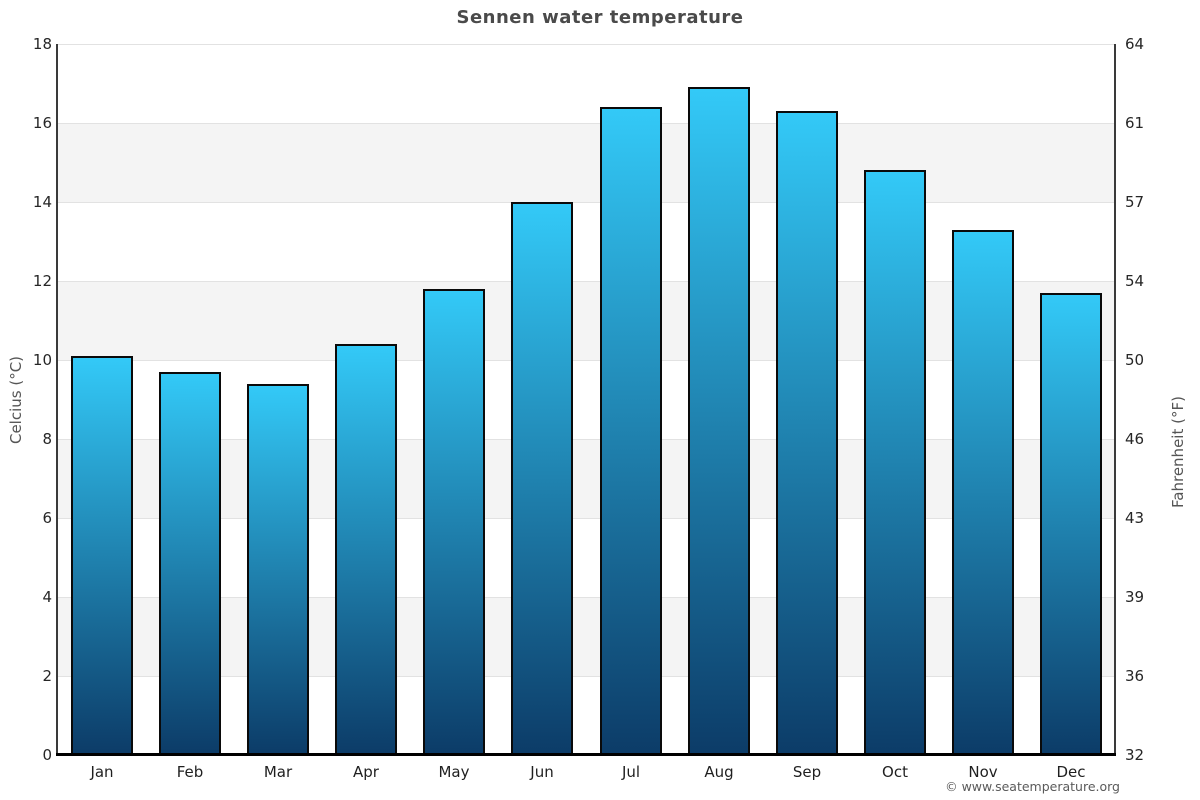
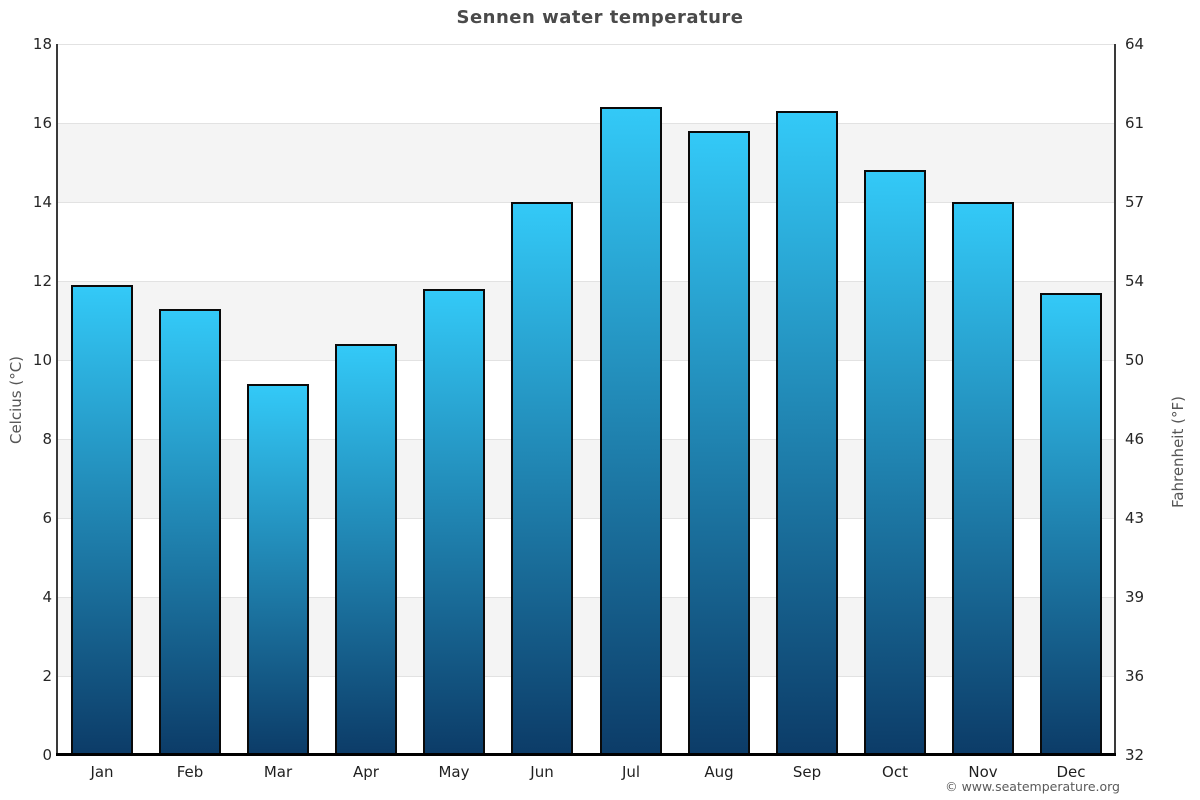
Jan: 10.1 -> 11.9
Feb: 9.7 -> 11.3
Aug: 16.9 -> 15.8
Nov: 13.3 -> 14.0
